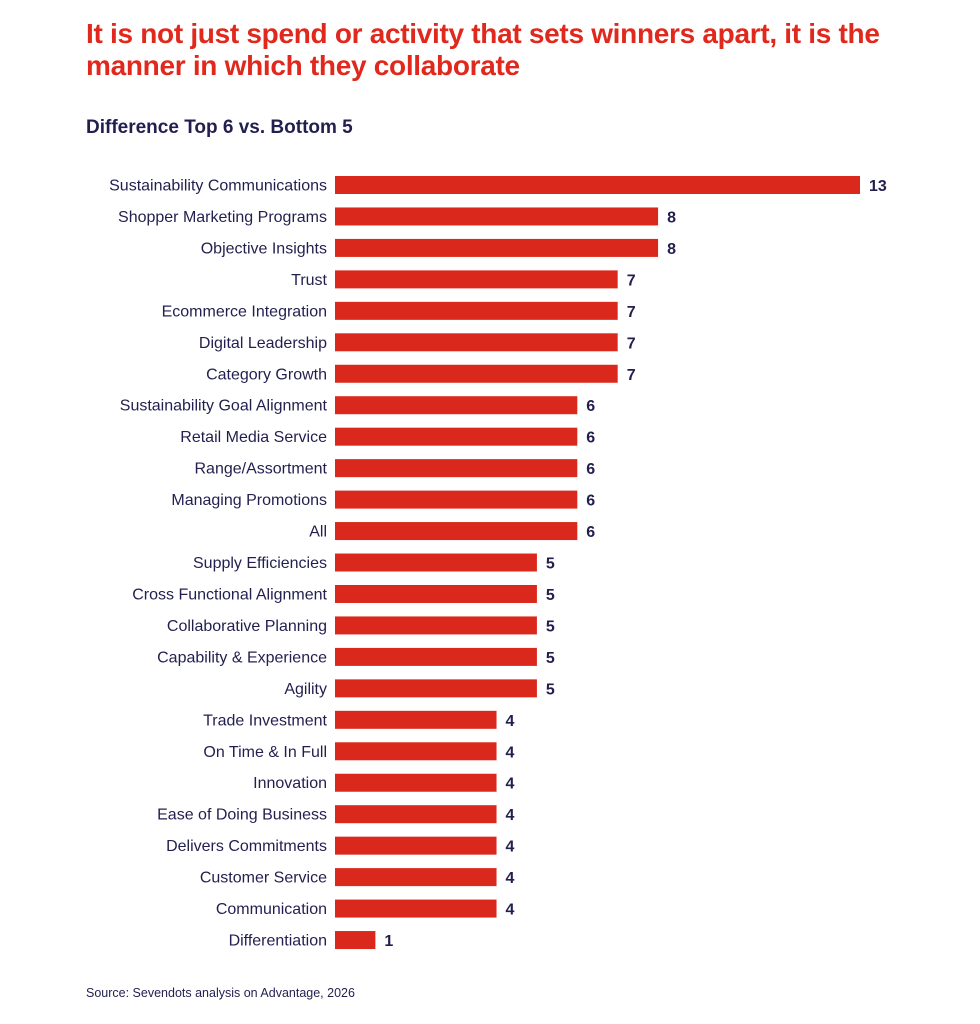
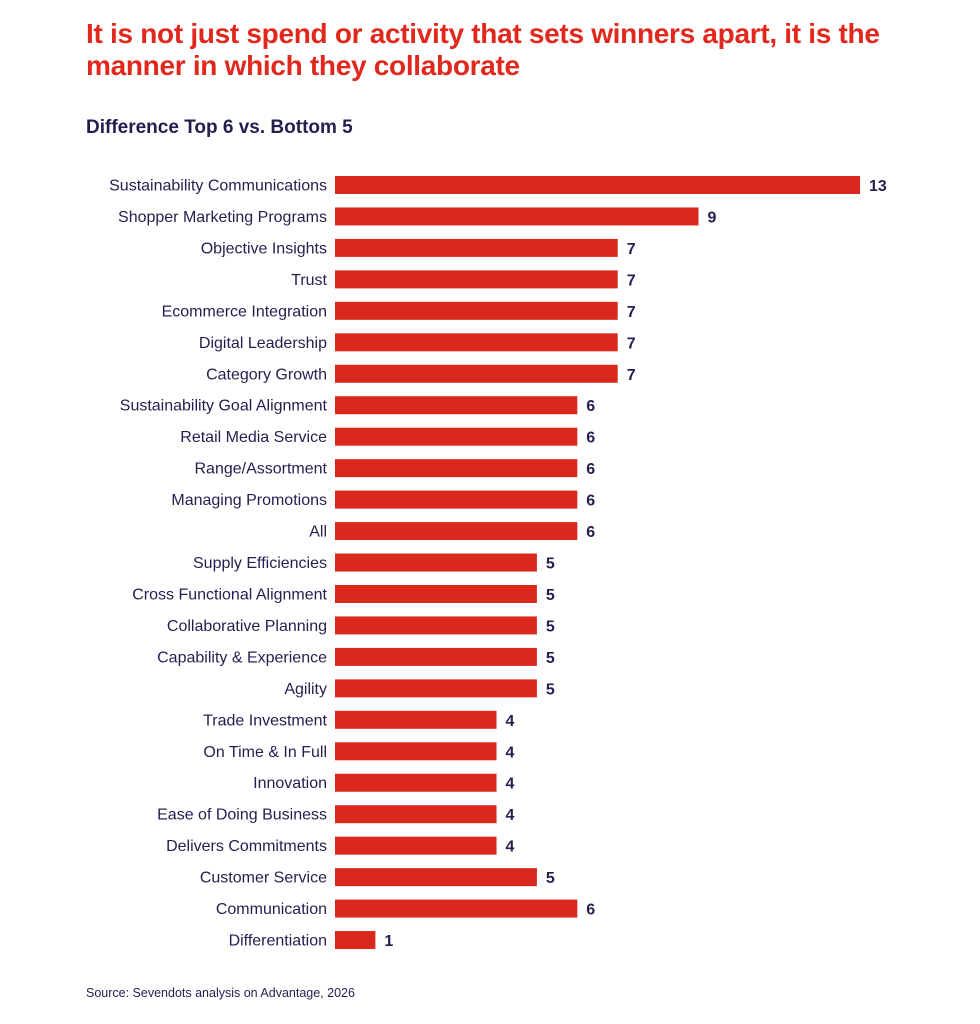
Shopper Marketing Programs: 8 -> 9
Objective Insights: 8 -> 7
Customer Service: 4 -> 5
Communication: 4 -> 6
